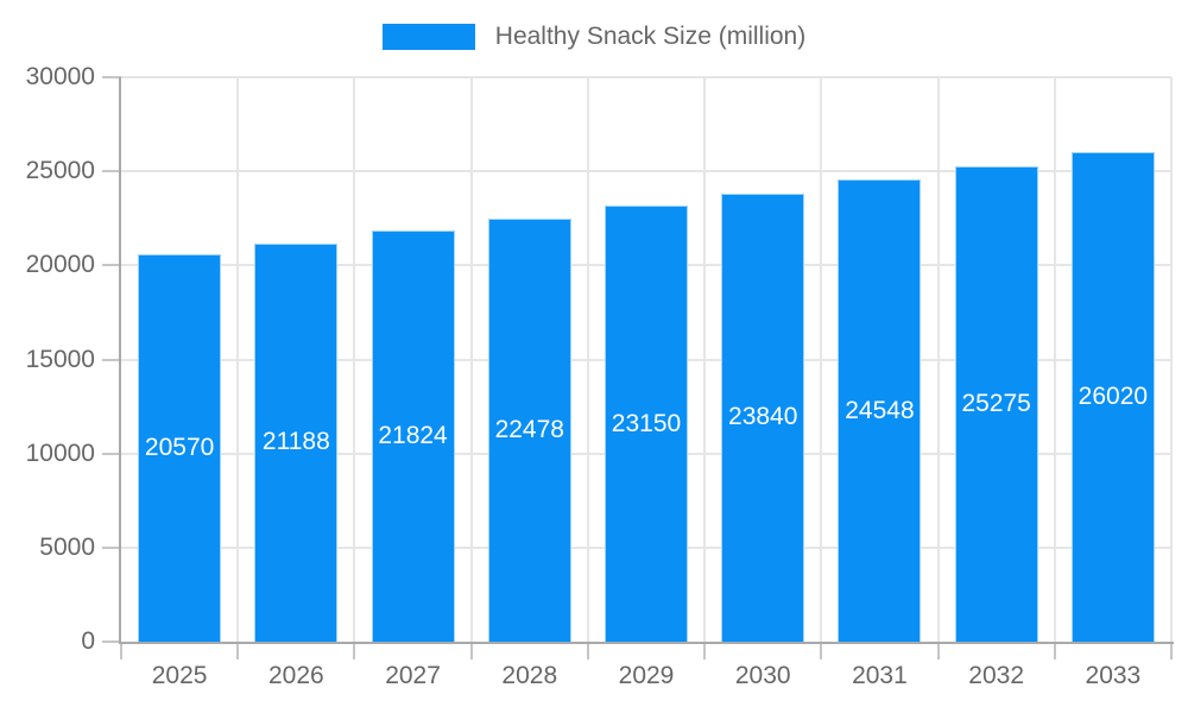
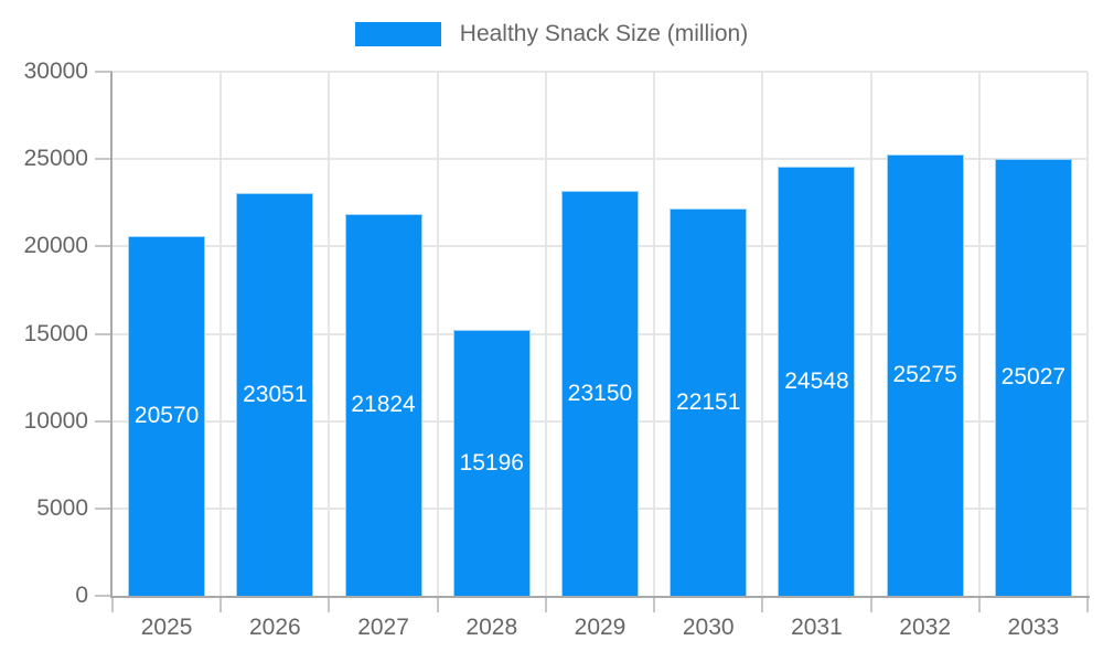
2026: 21188 -> 23051
2028: 22478 -> 15196
2030: 23840 -> 22151
2033: 26020 -> 25027
